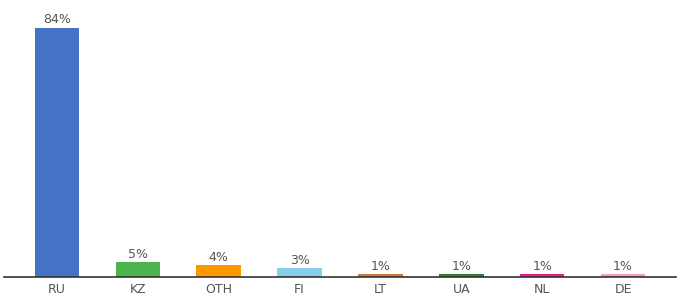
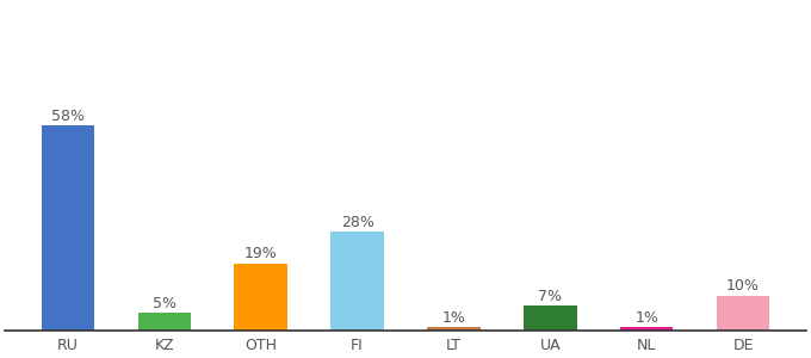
RU: 84% -> 58%
OTH: 4% -> 19%
FI: 3% -> 28%
UA: 1% -> 7%
DE: 1% -> 10%
